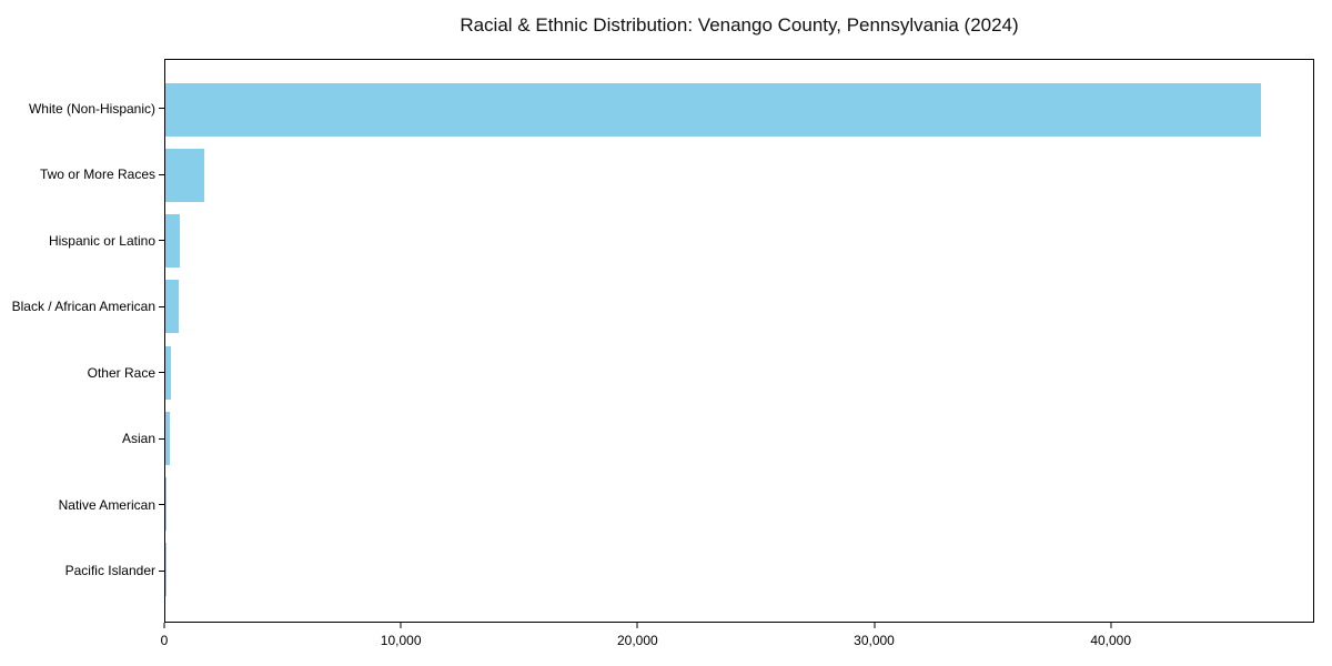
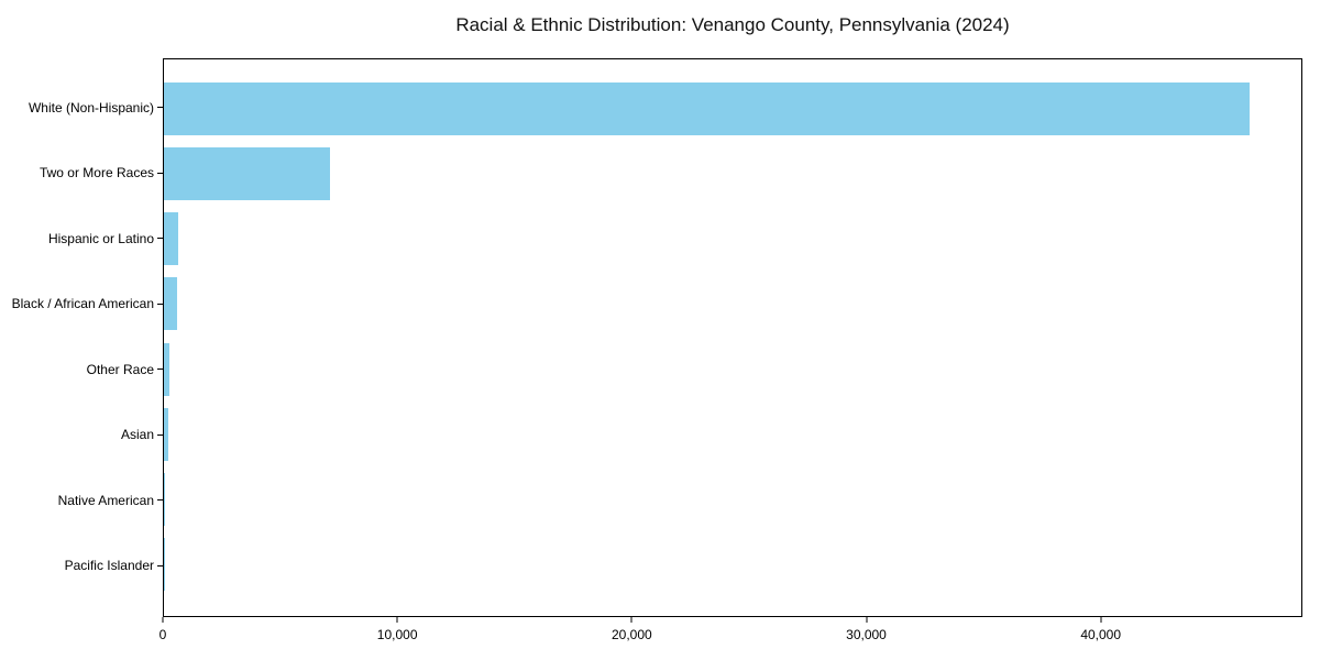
Two or More Races: 1600 -> 7100
